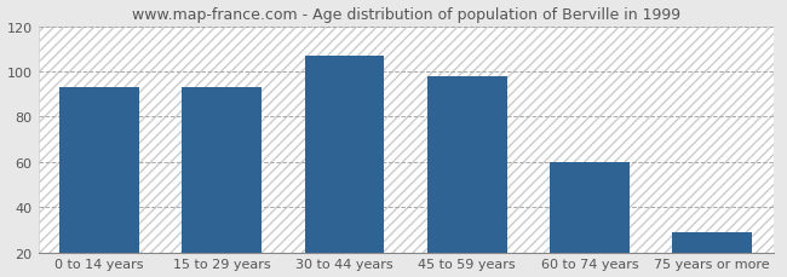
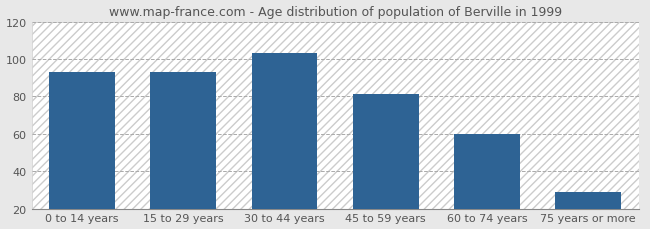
30 to 44 years: 107 -> 103
45 to 59 years: 98 -> 81
